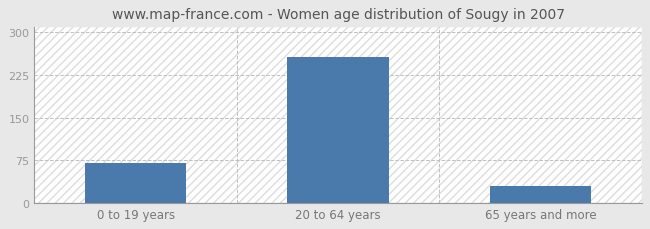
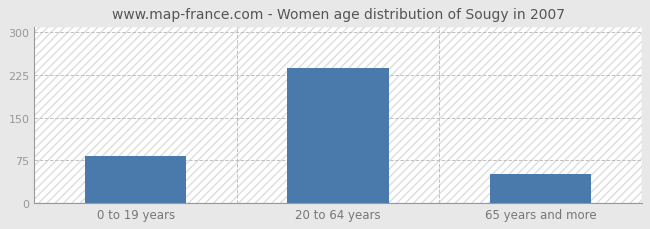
0 to 19 years: 70 -> 83
20 to 64 years: 256 -> 238
65 years and more: 30 -> 50
